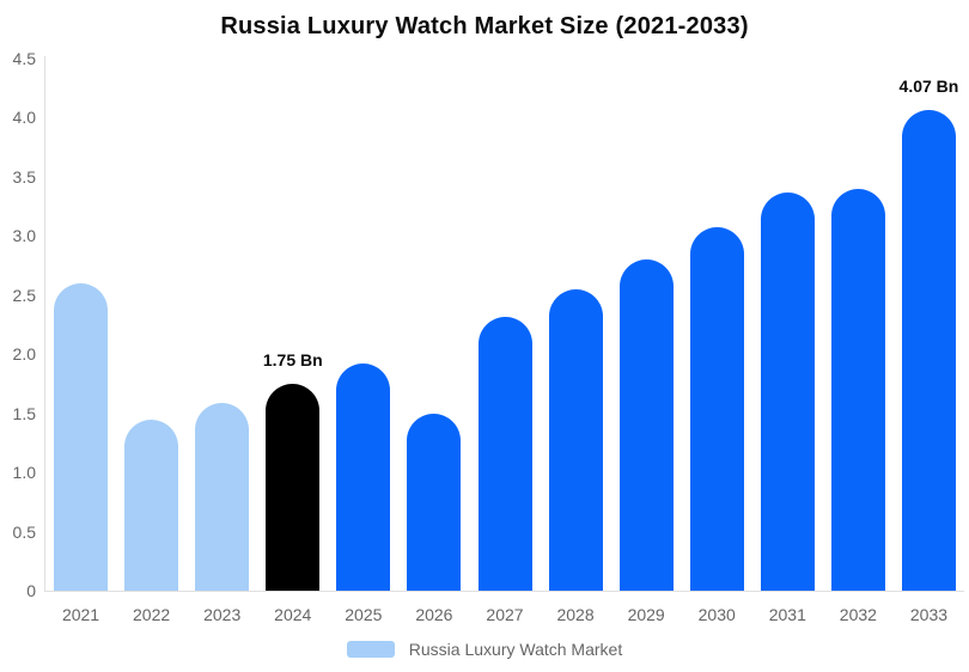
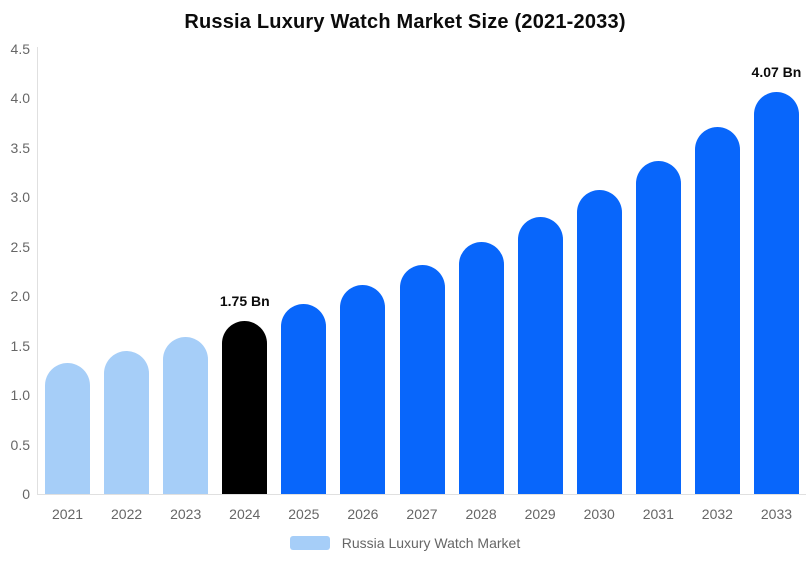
2021: 2.6 -> 1.3
2026: 1.5 -> 2.1
2032: 3.4 -> 3.7
